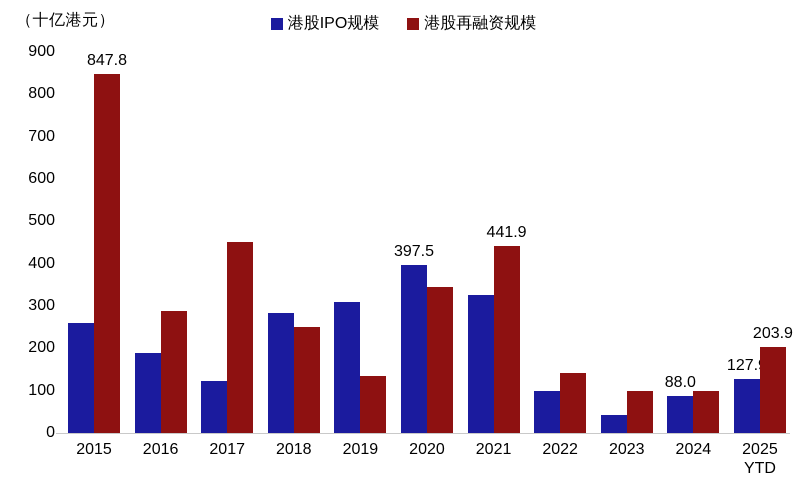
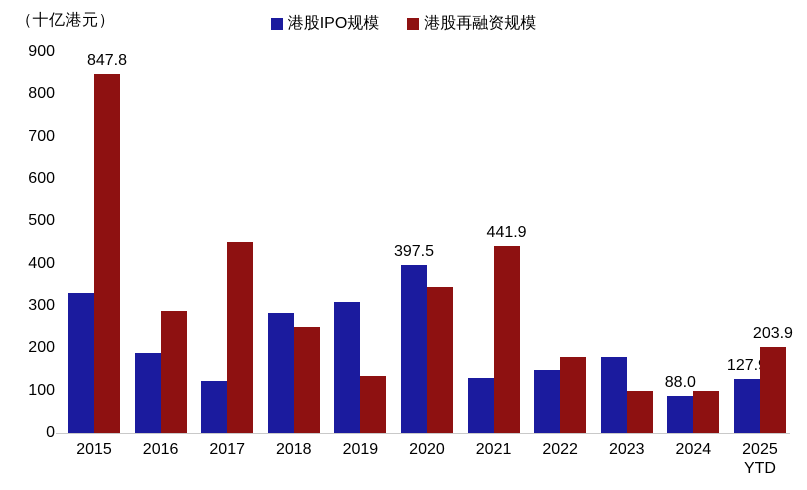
港股IPO规模/2015: 260 -> 330
港股IPO规模/2021: 320 -> 130
港股IPO规模/2022: 100 -> 150
港股再融资规模/2022: 140 -> 180
港股IPO规模/2023: 40 -> 180
